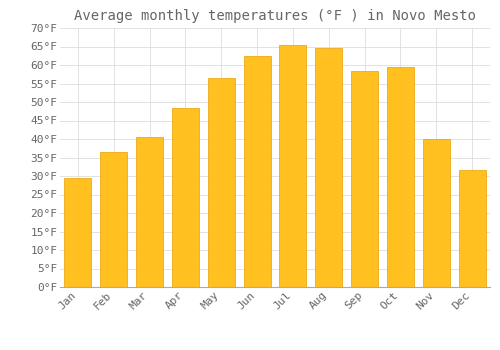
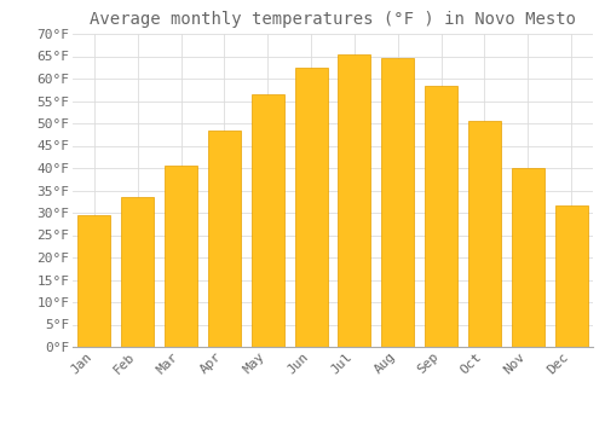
Feb: 36.5°F -> 33.5°F
Oct: 59.5°F -> 50.5°F
